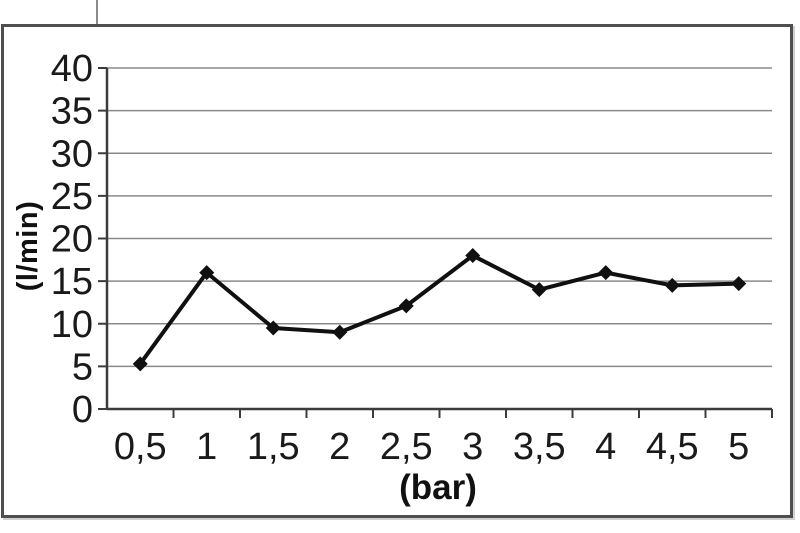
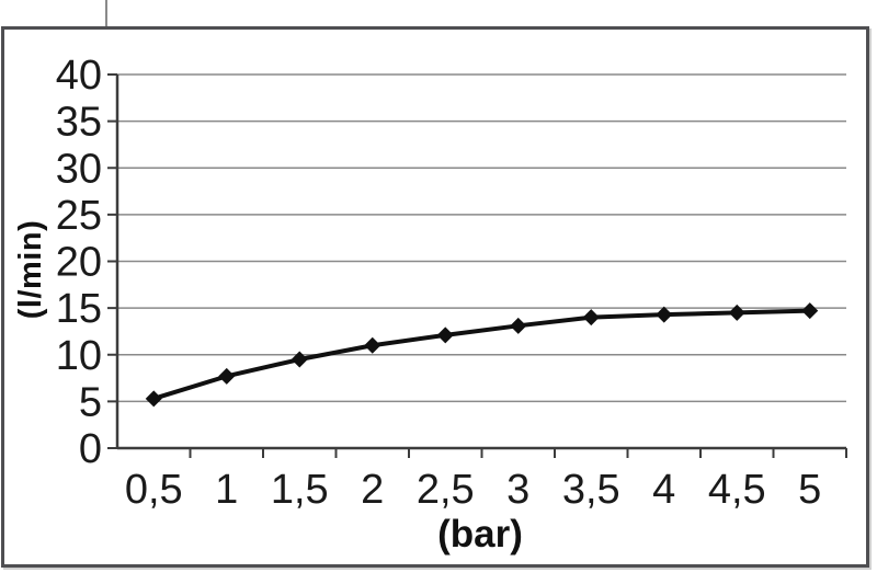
1: 16 -> 8
2: 9 -> 11
3: 18 -> 13
4: 16 -> 14
